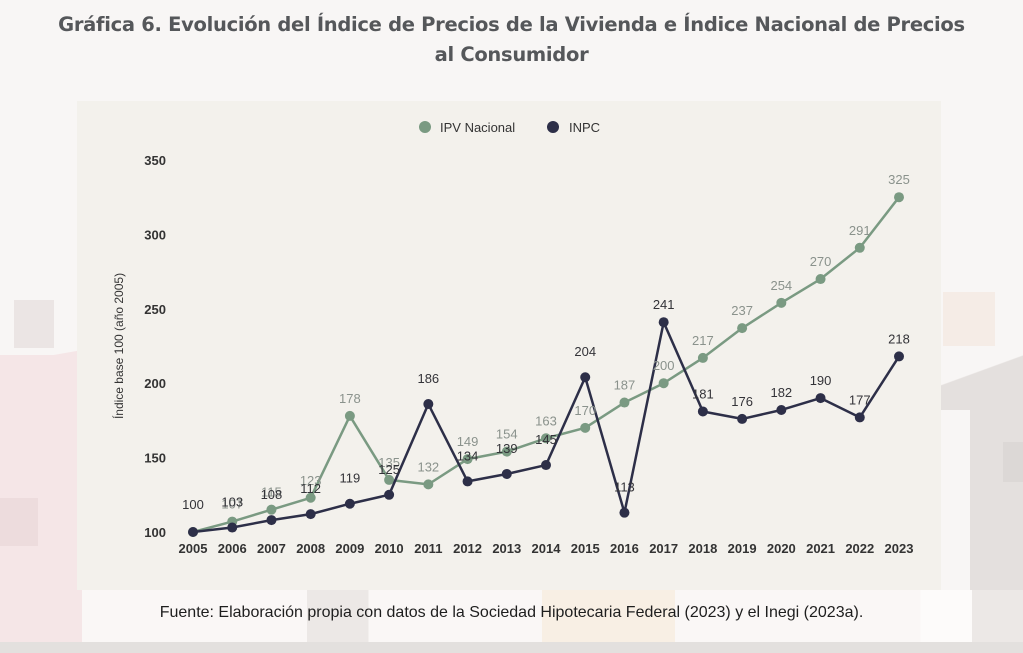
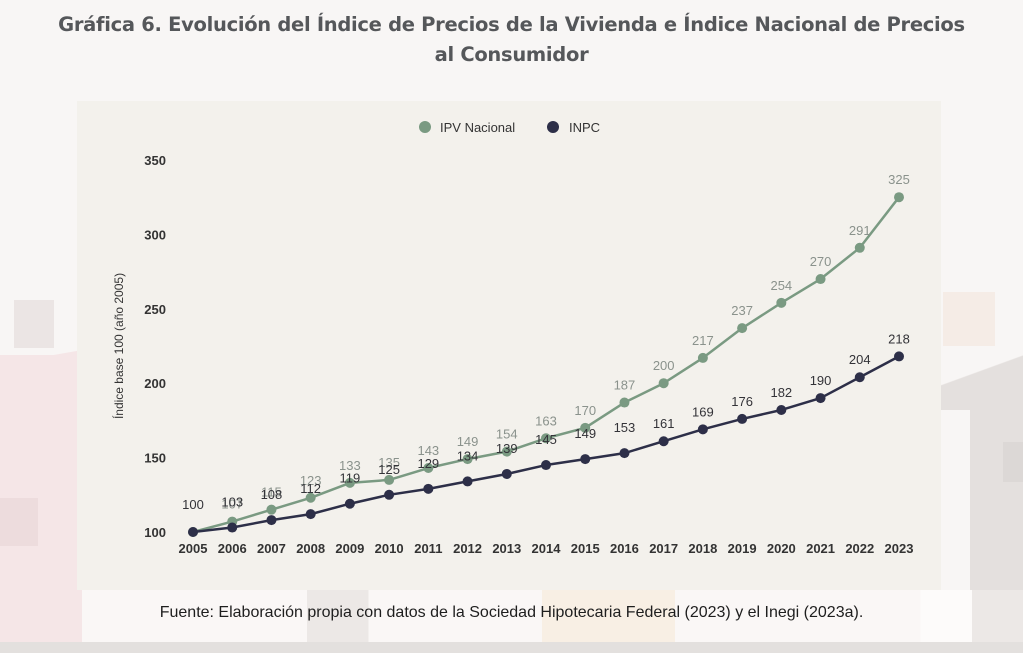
IPV Nacional/2009: 178 -> 133
IPV Nacional/2011: 132 -> 143
INPC/2011: 186 -> 129
INPC/2015: 204 -> 149
INPC/2016: 113 -> 153
INPC/2017: 241 -> 161
INPC/2018: 181 -> 169
INPC/2022: 177 -> 204
